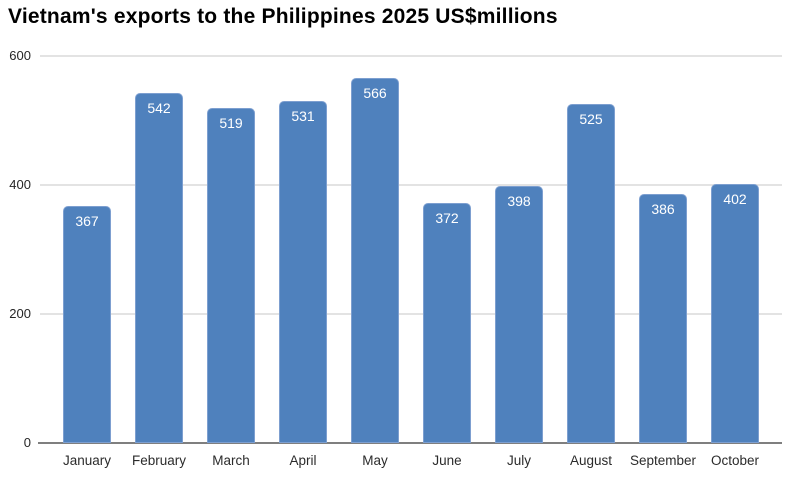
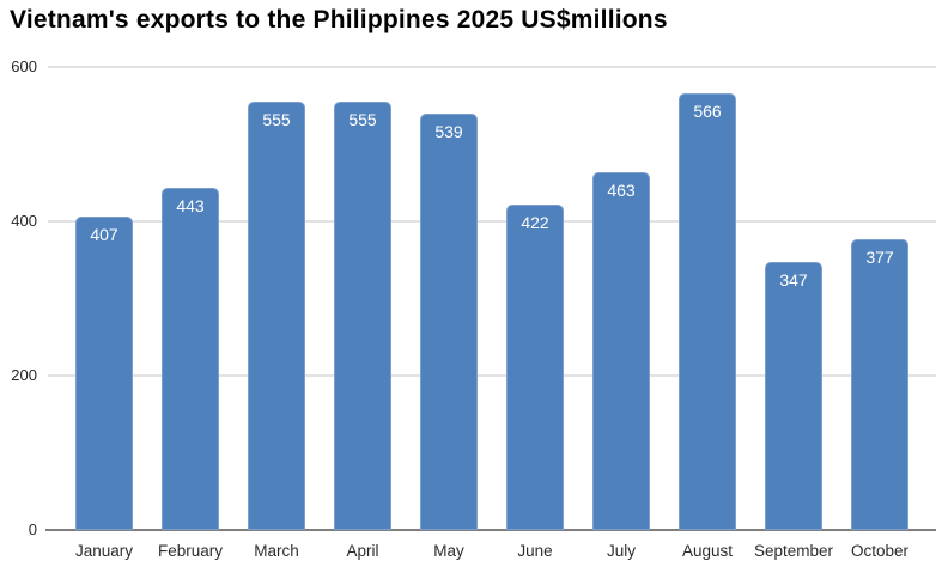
January: 367 -> 407
February: 542 -> 443
March: 519 -> 555
April: 531 -> 555
May: 566 -> 539
June: 372 -> 422
July: 398 -> 463
August: 525 -> 566
September: 386 -> 347
October: 402 -> 377
